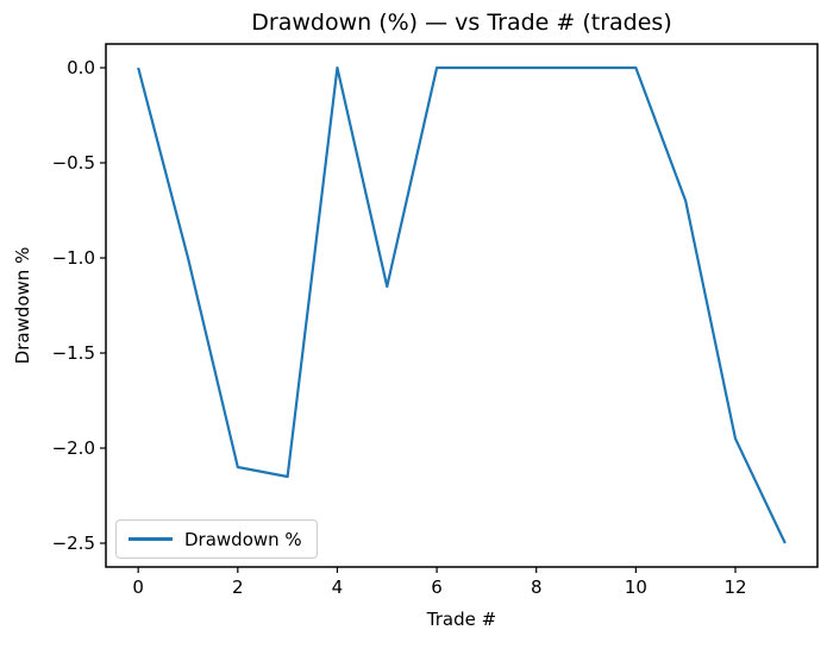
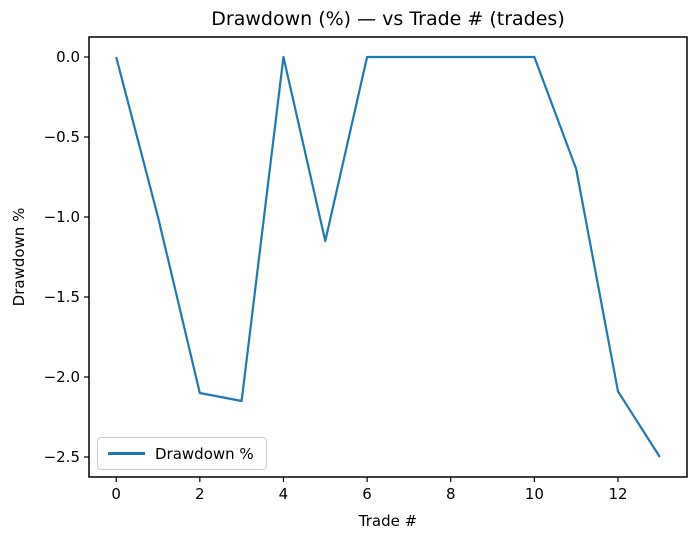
12: -1.95 -> -2.09
